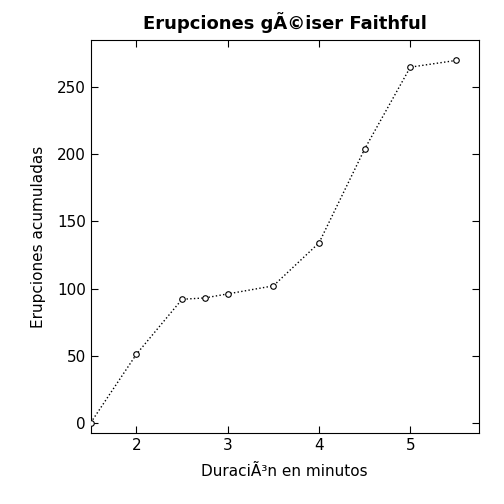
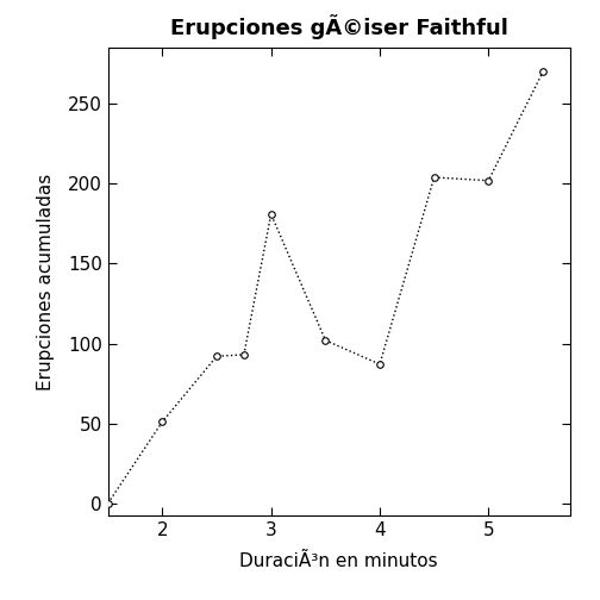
3: 96 -> 181
4: 134 -> 87
5: 265 -> 202
